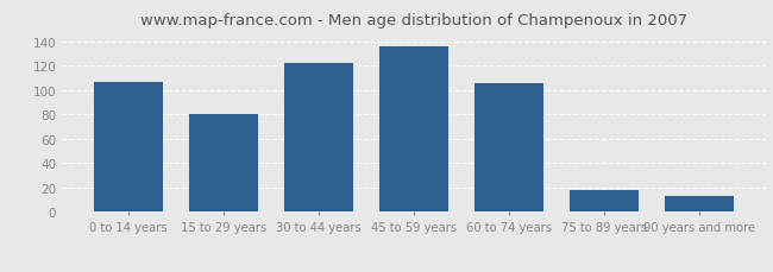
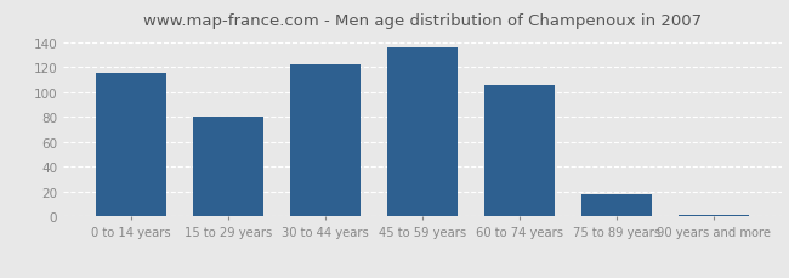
0 to 14 years: 107 -> 115
90 years and more: 13 -> 1
